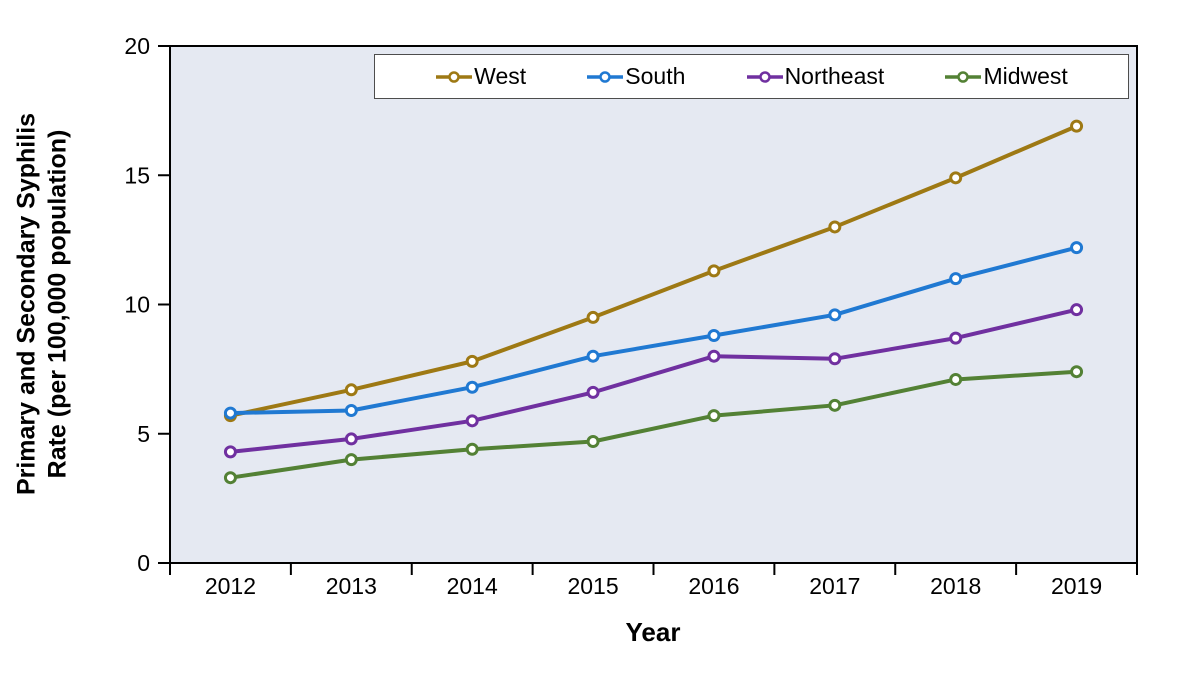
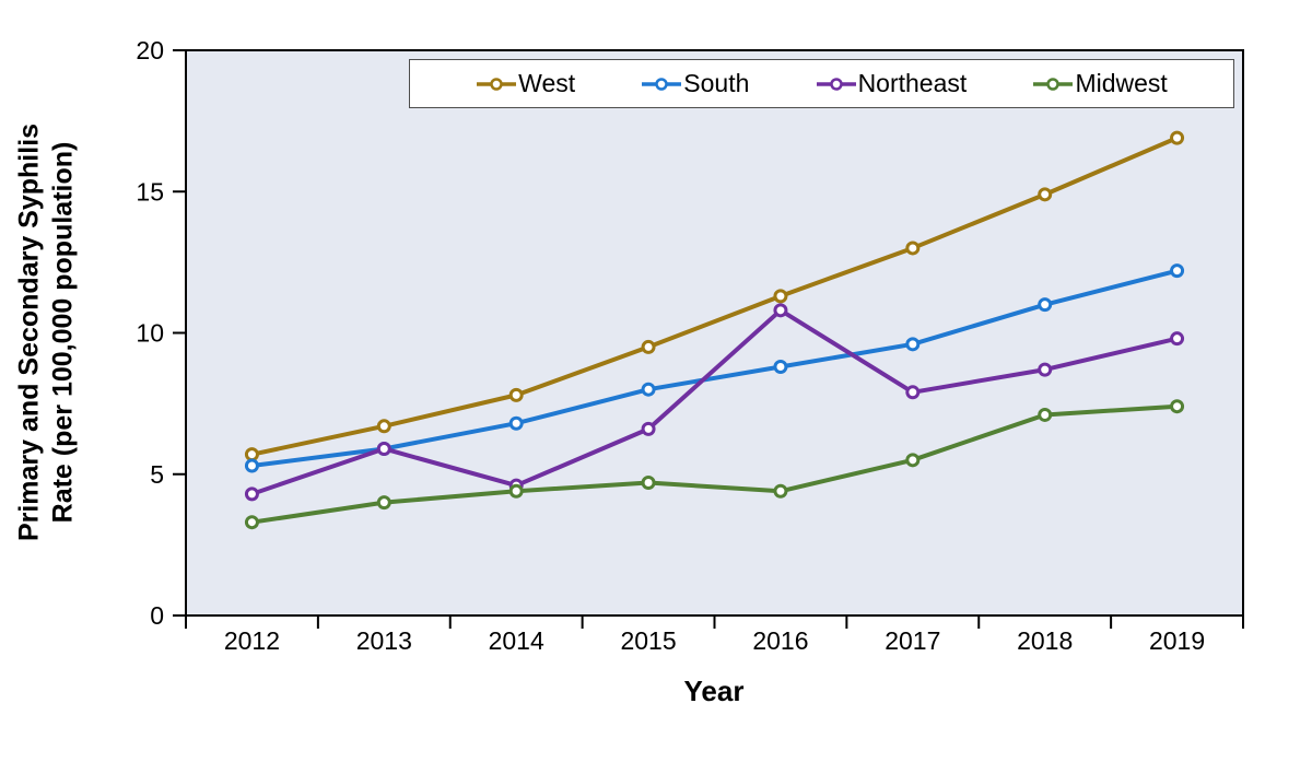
South/2012: 5.8 -> 5.3
Northeast/2013: 4.8 -> 5.9
Northeast/2014: 5.5 -> 4.6
Northeast/2016: 8.0 -> 10.8
Midwest/2016: 5.7 -> 4.4
Midwest/2017: 6.1 -> 5.5
